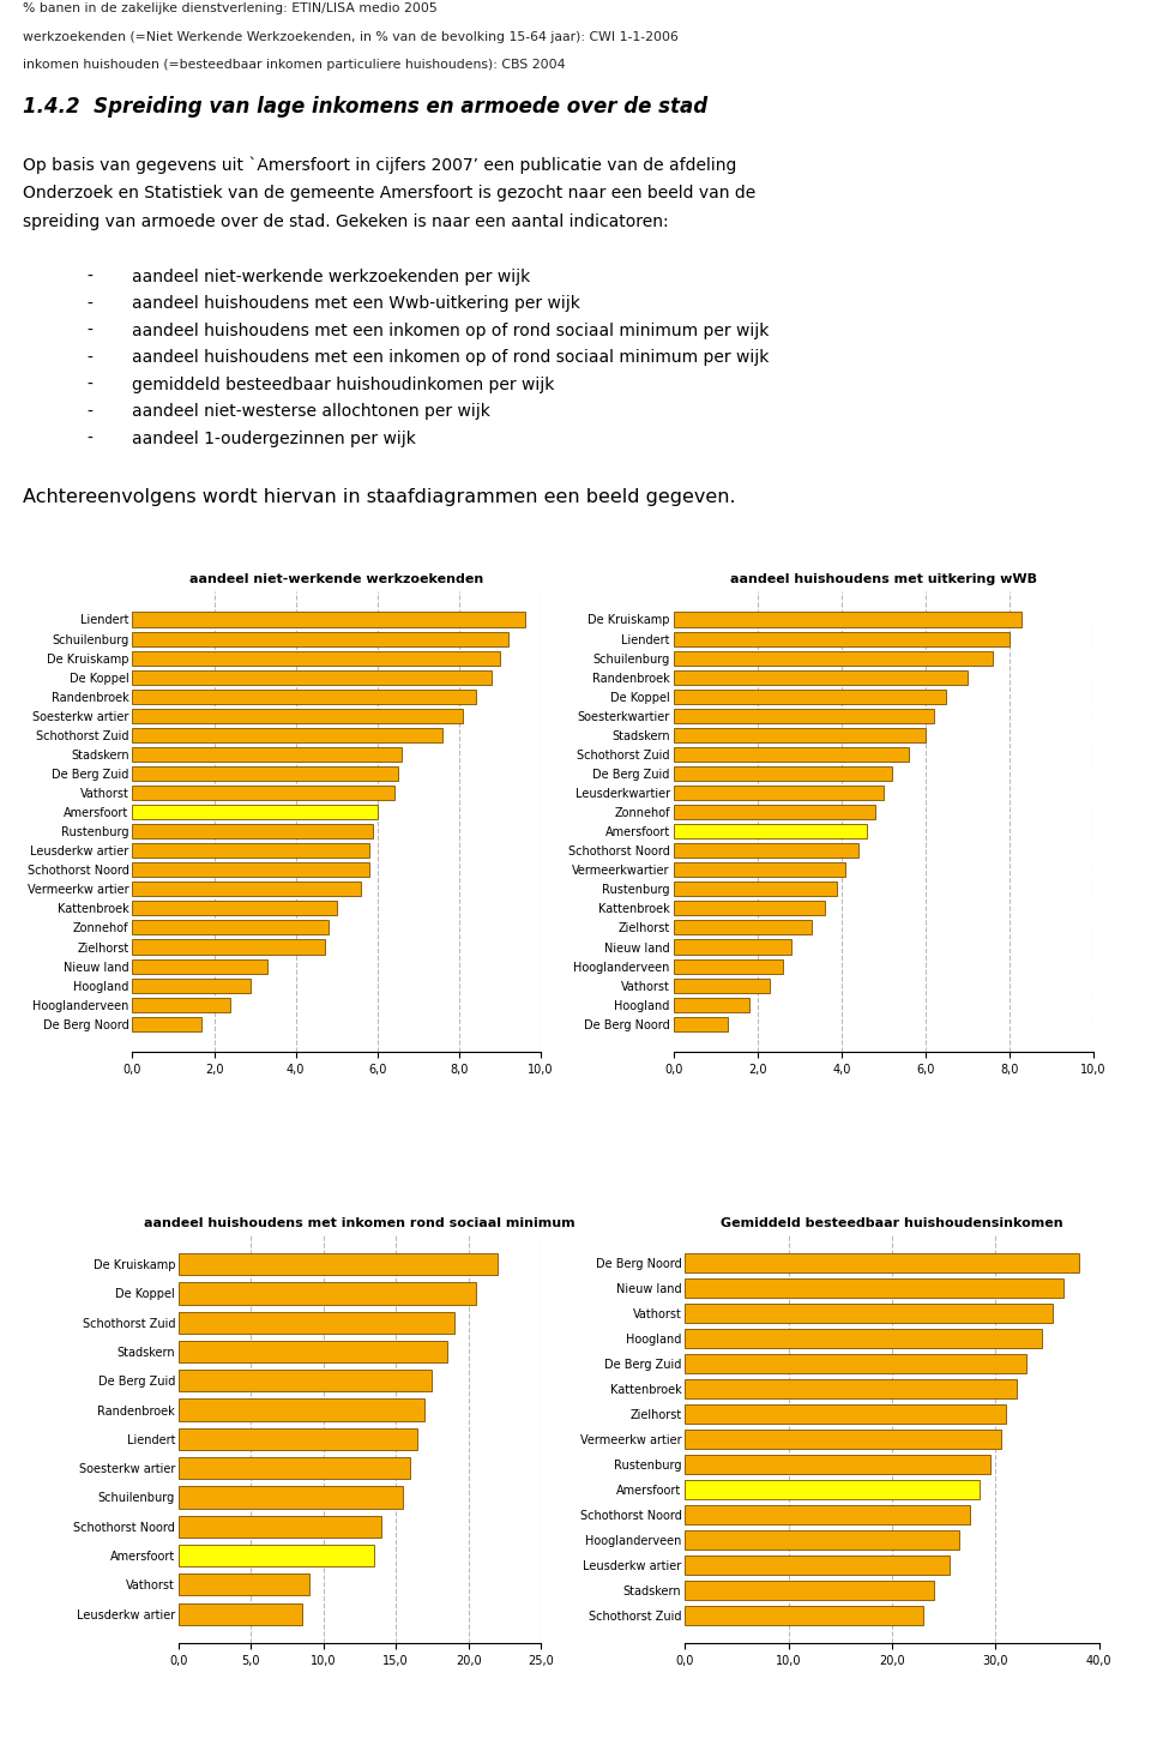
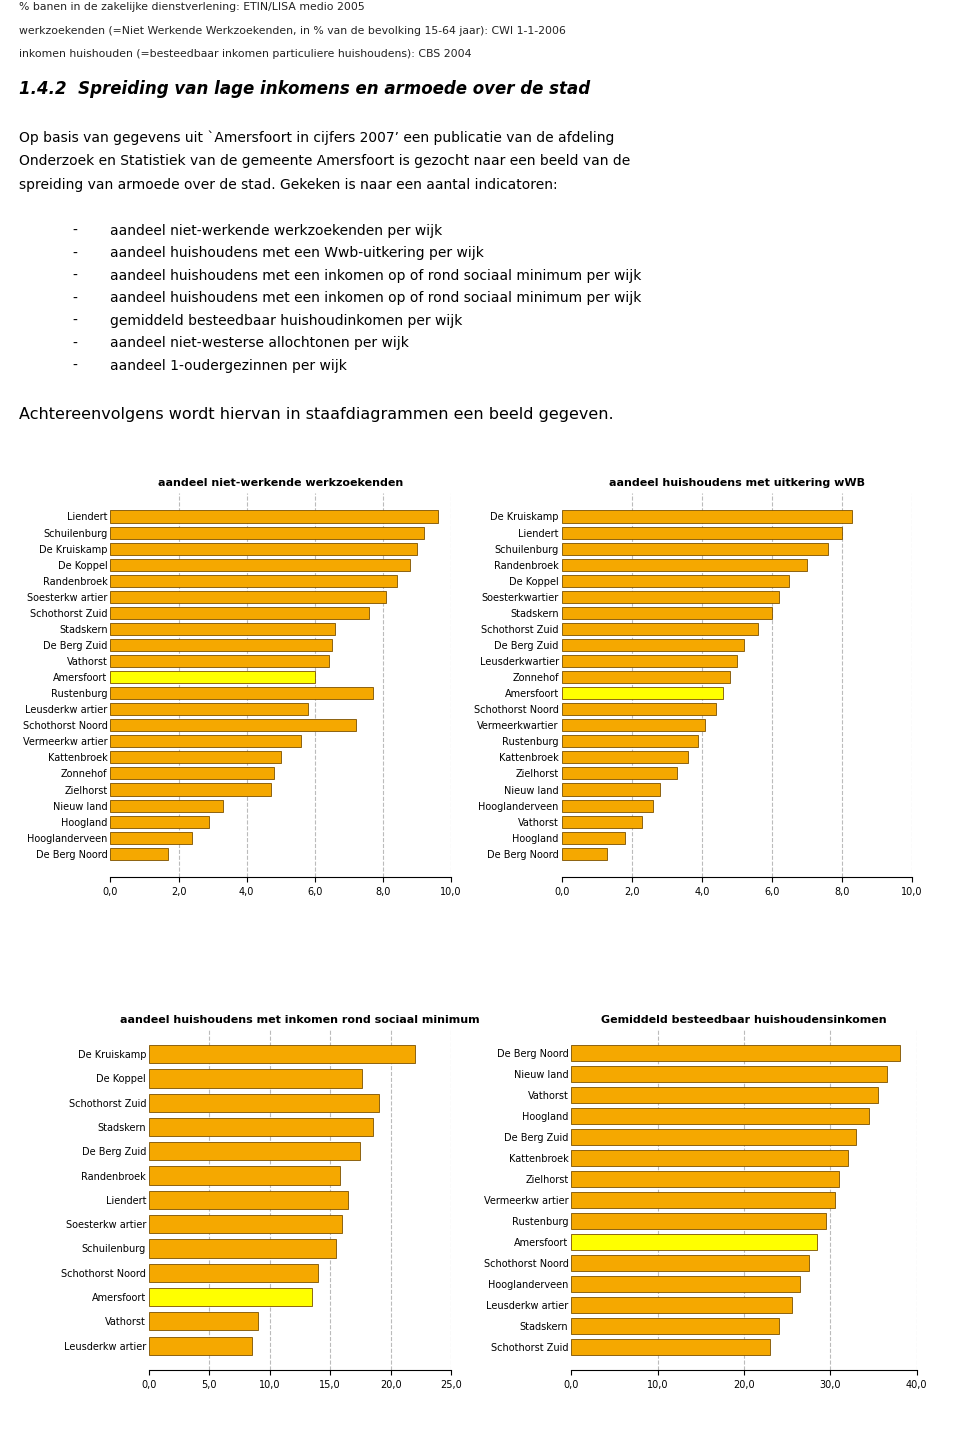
aandeel niet-werkende werkzoekenden/Rustenburg: 5,9 -> 7,7
aandeel niet-werkende werkzoekenden/Schothorst Noord: 5,8 -> 7,2
aandeel huishoudens met inkomen rond sociaal minimum/De Koppel: 20,5 -> 17,6
aandeel huishoudens met inkomen rond sociaal minimum/Randenbroek: 17,0 -> 15,8
